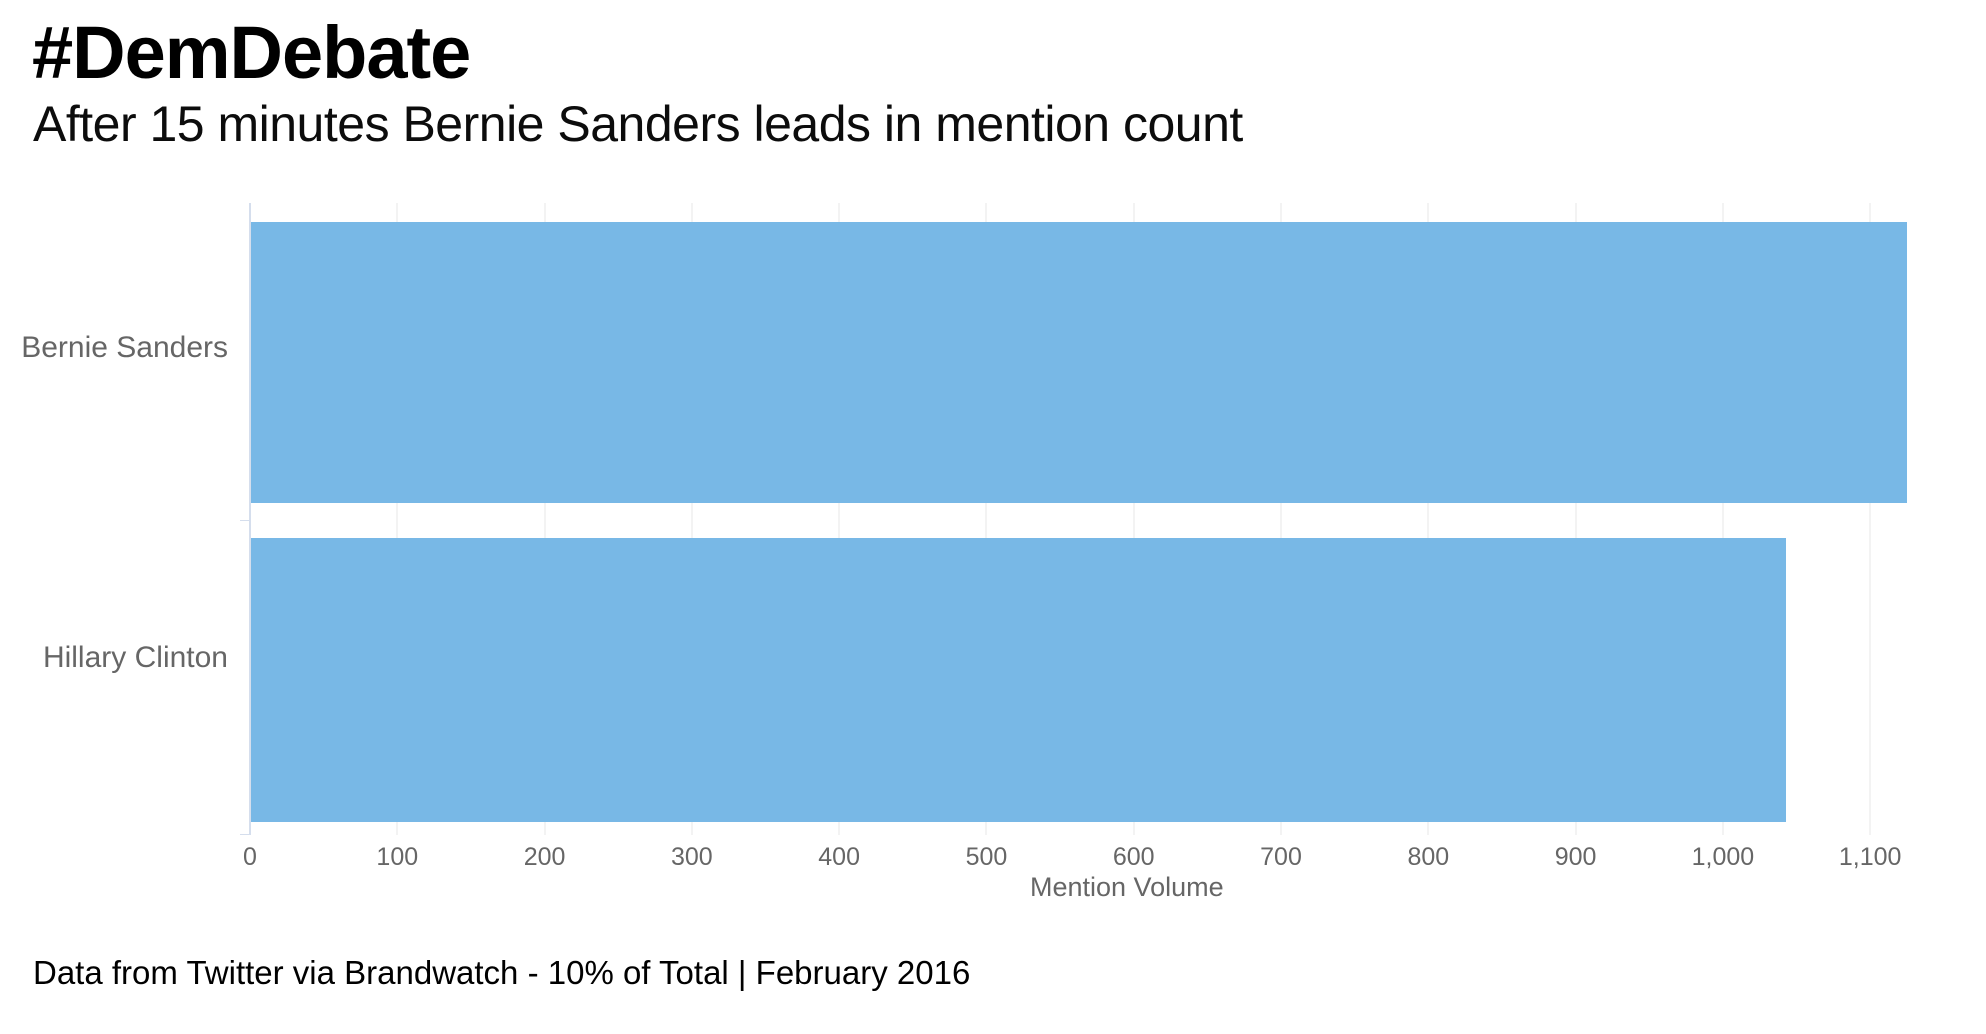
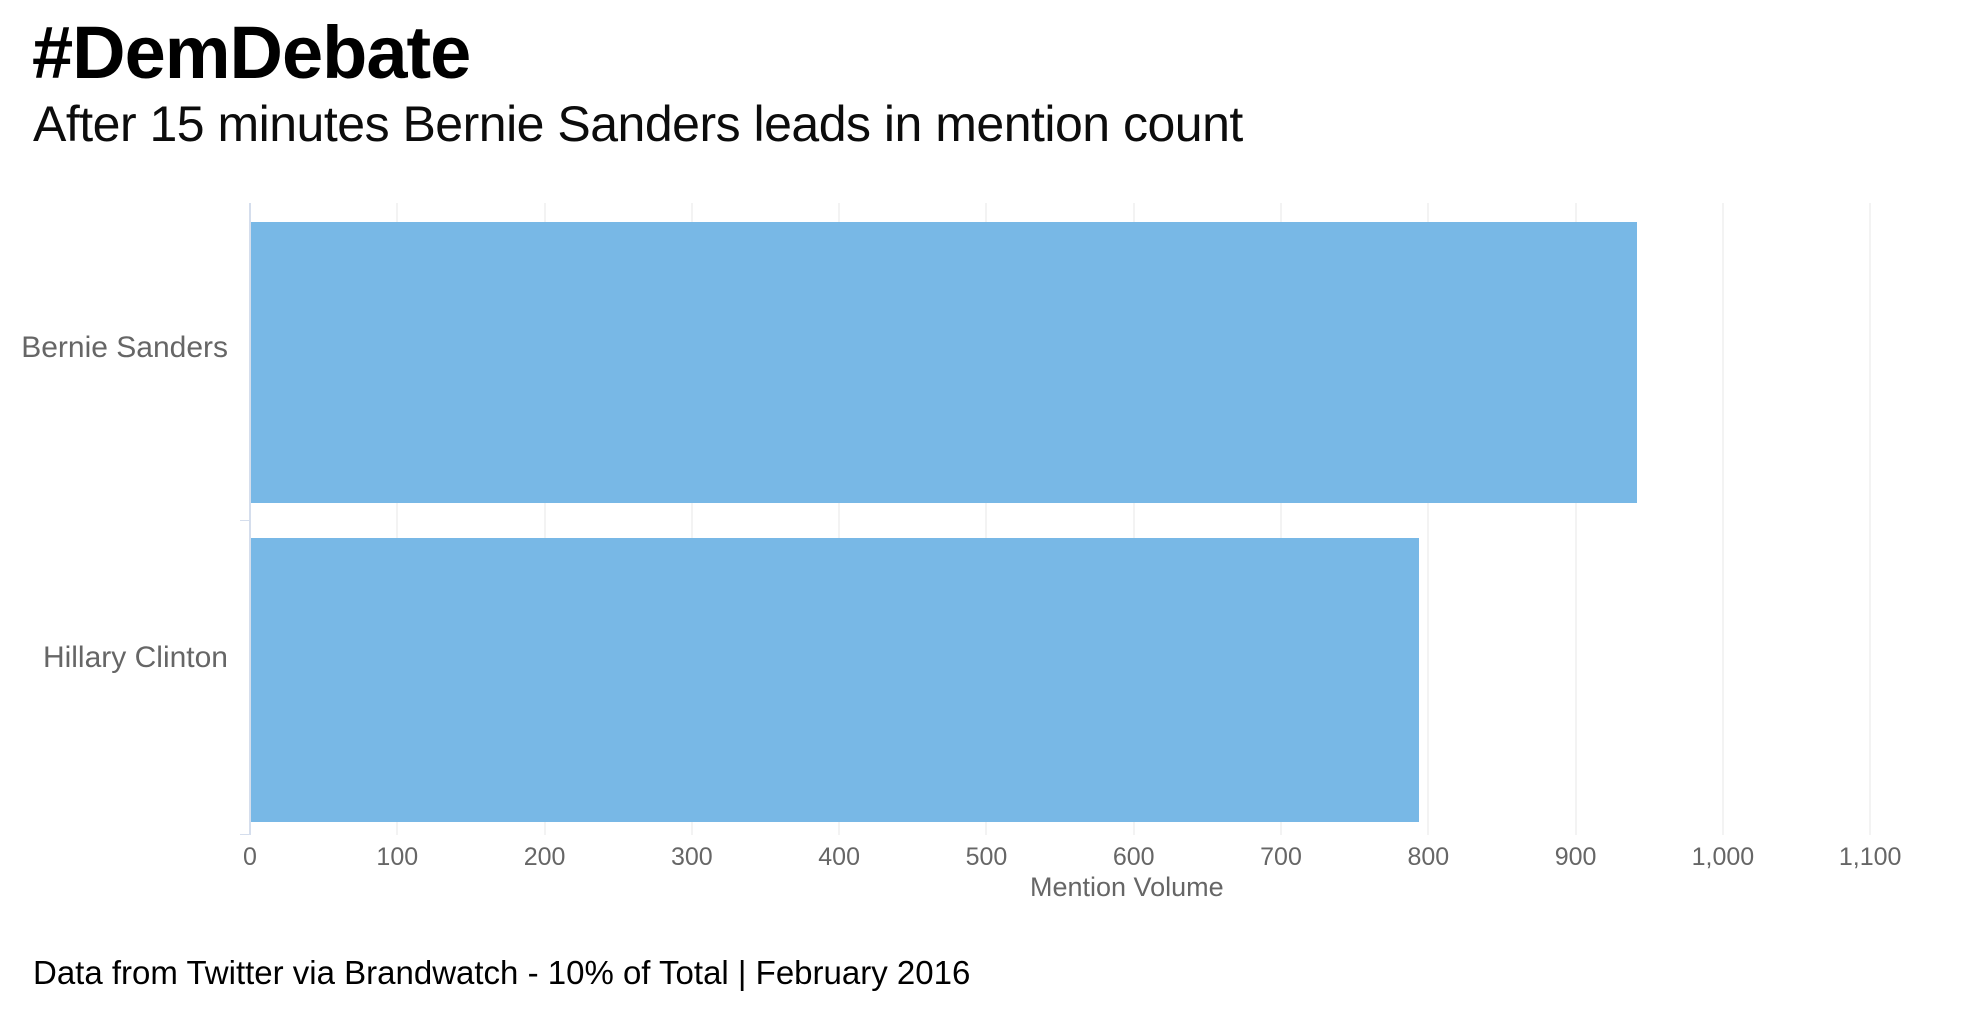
Bernie Sanders: 1125 -> 942
Hillary Clinton: 1043 -> 794
